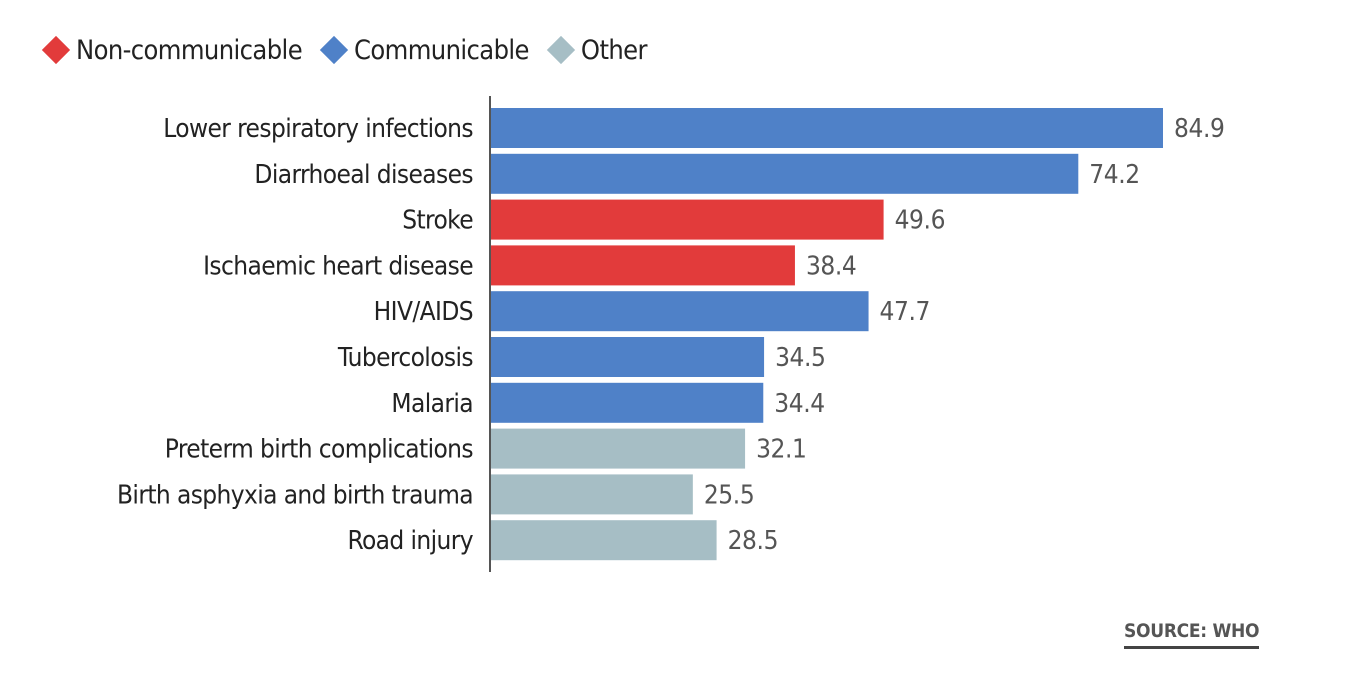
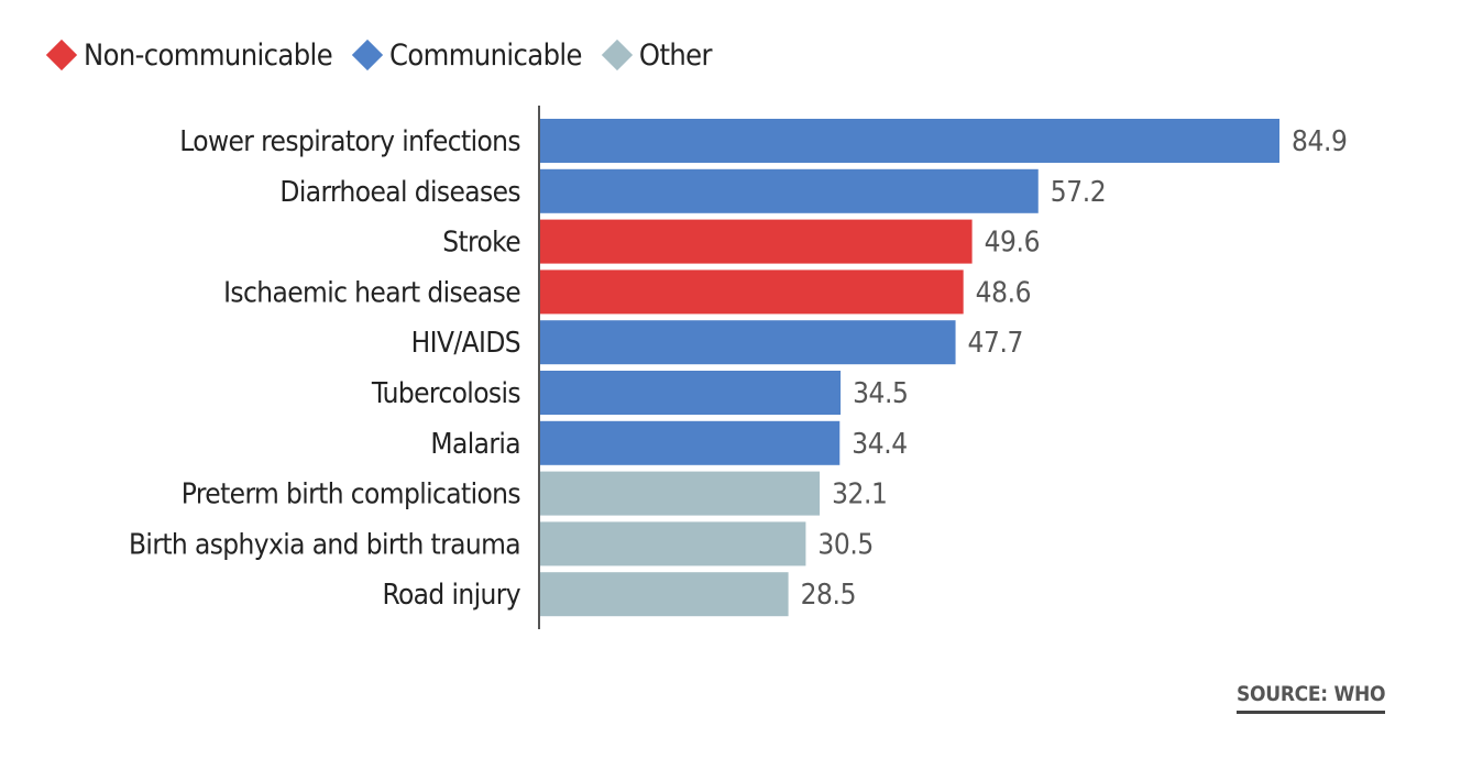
Diarrhoeal diseases: 74.2 -> 57.2
Ischaemic heart disease: 38.4 -> 48.6
Birth asphyxia and birth trauma: 25.5 -> 30.5
